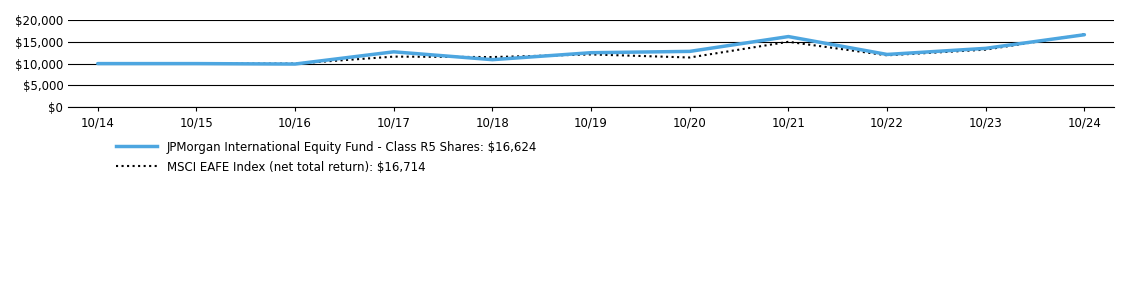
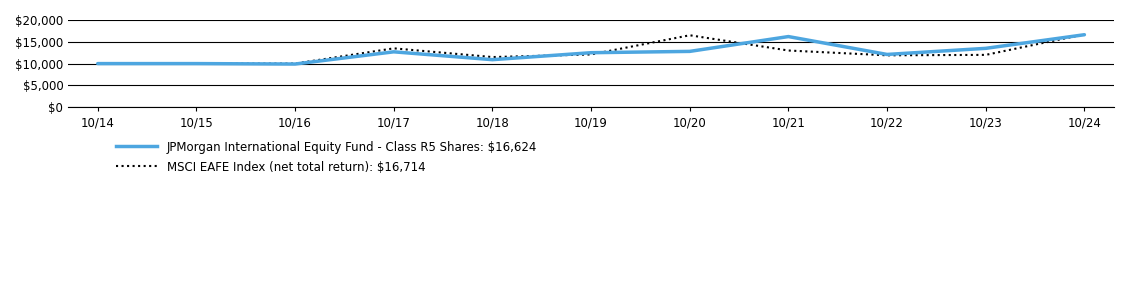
MSCI EAFE Index (net total return): $16,714/10/17: $11,600 -> $13,500
MSCI EAFE Index (net total return): $16,714/10/20: $11,400 -> $16,500
MSCI EAFE Index (net total return): $16,714/10/21: $15,000 -> $13,000
MSCI EAFE Index (net total return): $16,714/10/23: $13,200 -> $12,000
